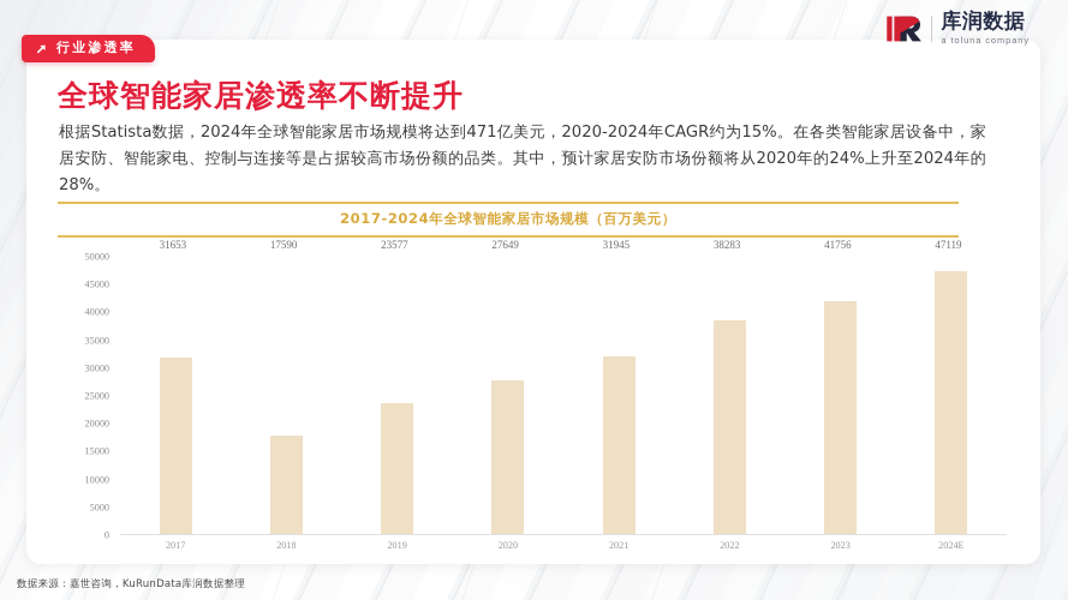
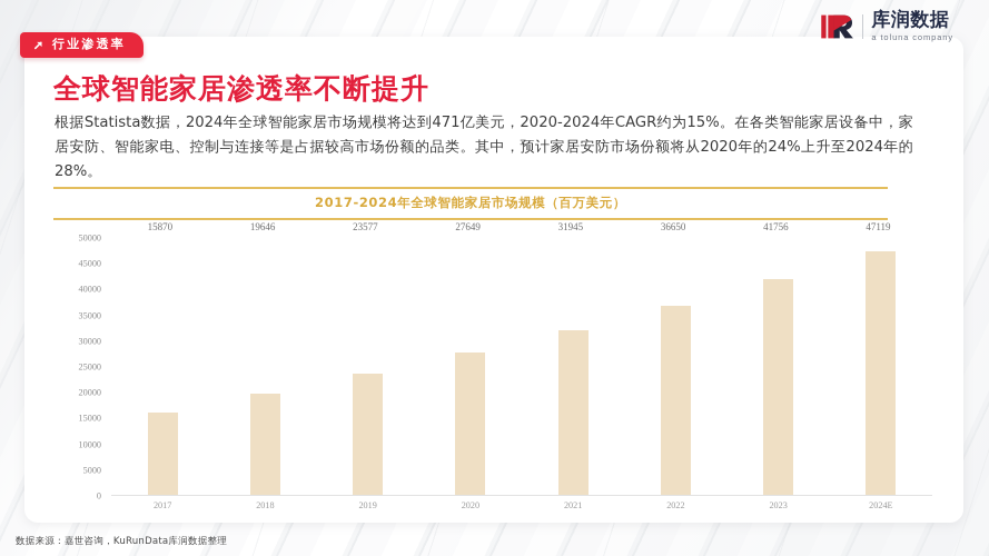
2017: 31653 -> 15870
2018: 17590 -> 19646
2022: 38283 -> 36650
